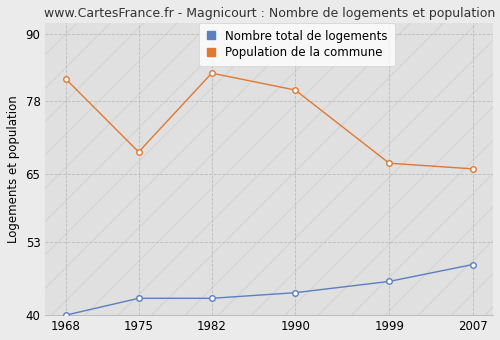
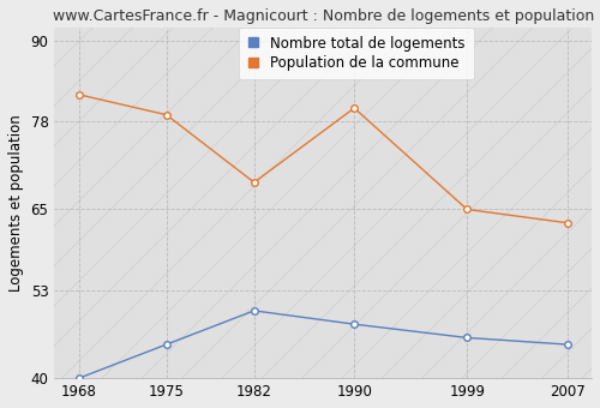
Nombre total de logements/1975: 43 -> 45
Population de la commune/1975: 69 -> 79
Nombre total de logements/1982: 43 -> 50
Population de la commune/1982: 83 -> 69
Nombre total de logements/1990: 44 -> 48
Population de la commune/1999: 67 -> 65
Nombre total de logements/2007: 49 -> 45
Population de la commune/2007: 66 -> 63
